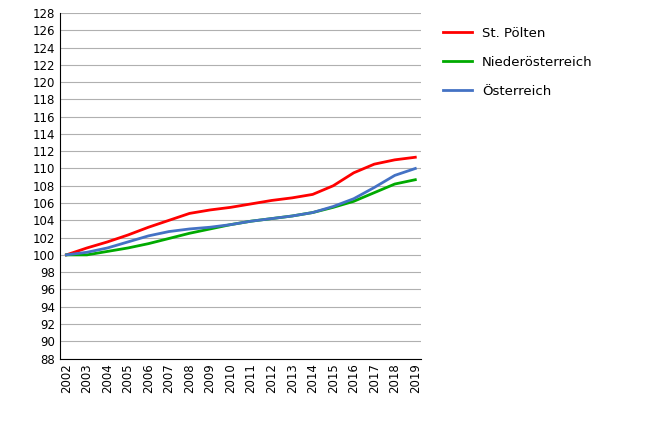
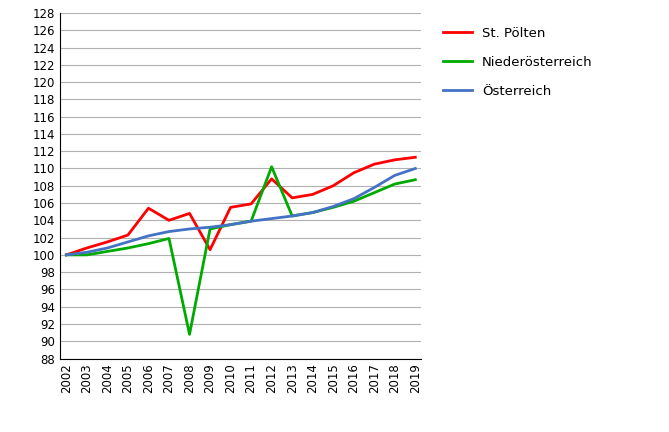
St. Pölten/2006: 103.2 -> 105.4
Niederösterreich/2008: 102.5 -> 90.8
St. Pölten/2009: 105.2 -> 100.6
St. Pölten/2012: 106.3 -> 108.8
Niederösterreich/2012: 104.2 -> 110.2
